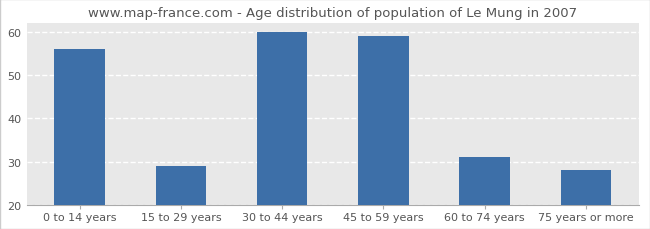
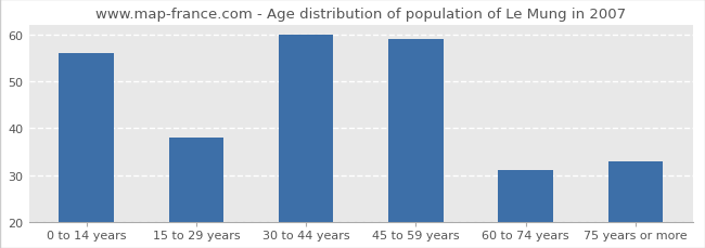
15 to 29 years: 29 -> 38
75 years or more: 28 -> 33
